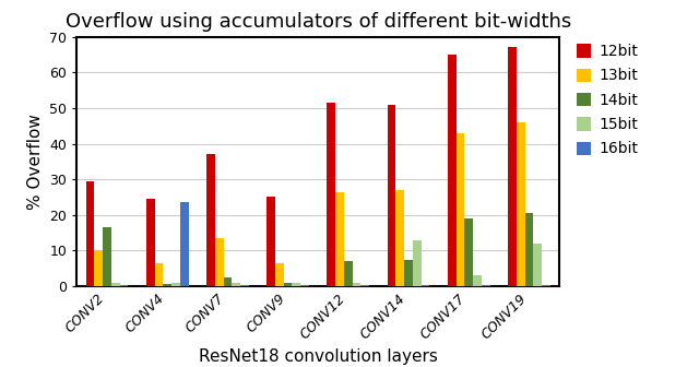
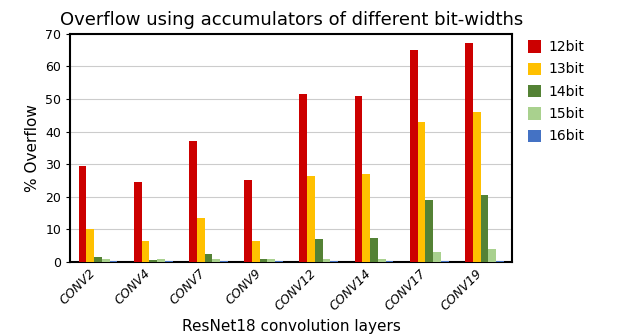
14bit/CONV2: 16.5 -> 1.5
16bit/CONV4: 23.5 -> 0.3
15bit/CONV14: 13.0 -> 1.0
15bit/CONV19: 12.0 -> 4.0
